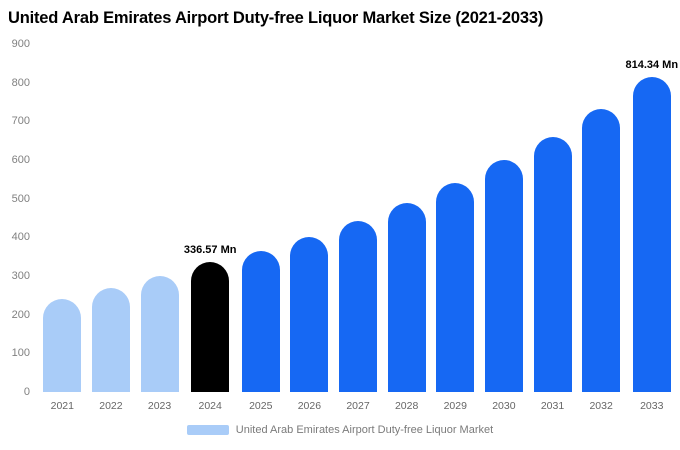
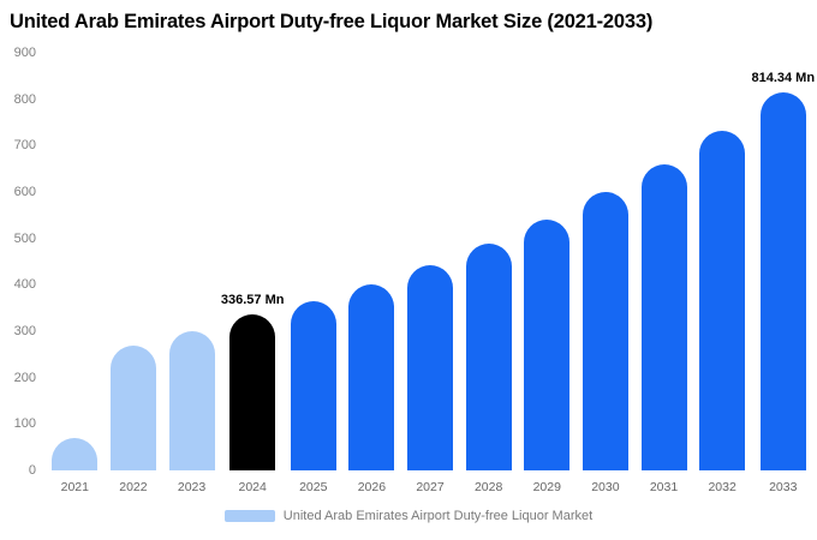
2021: 240 -> 70
